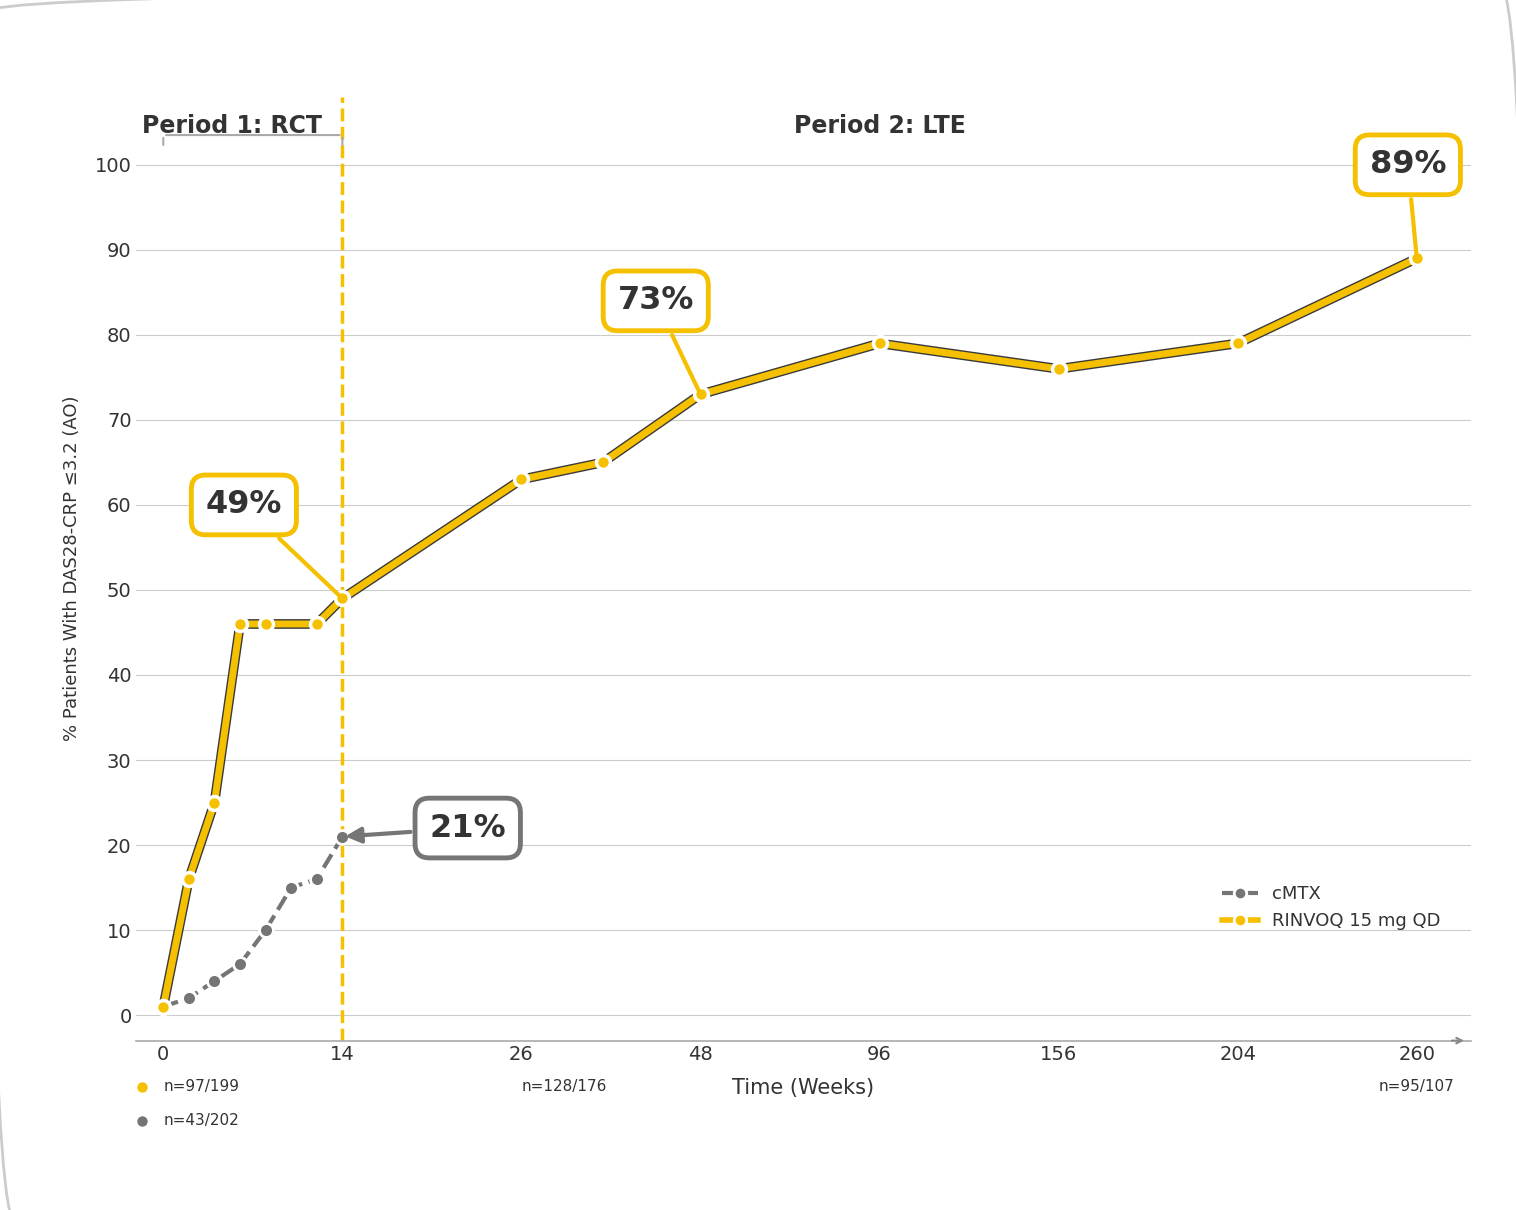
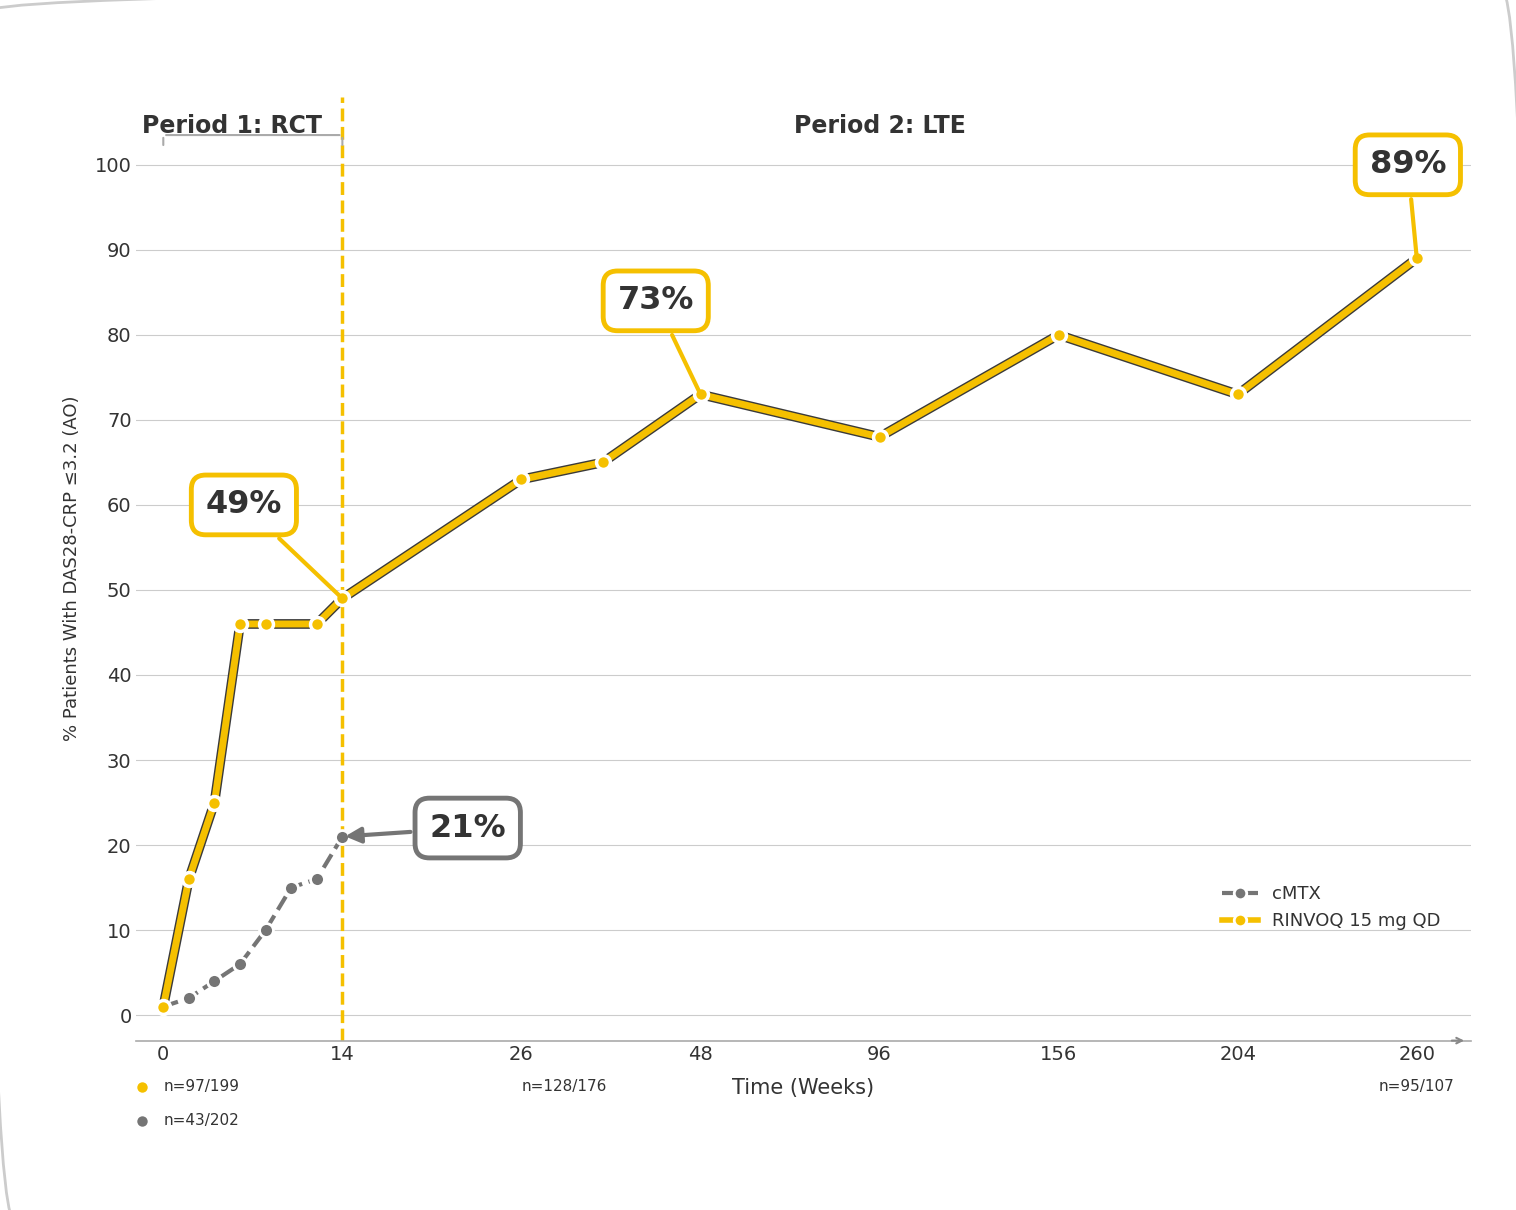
RINVOQ 15 mg QD/96: 79 -> 68
RINVOQ 15 mg QD/156: 76 -> 80
RINVOQ 15 mg QD/204: 79 -> 73
